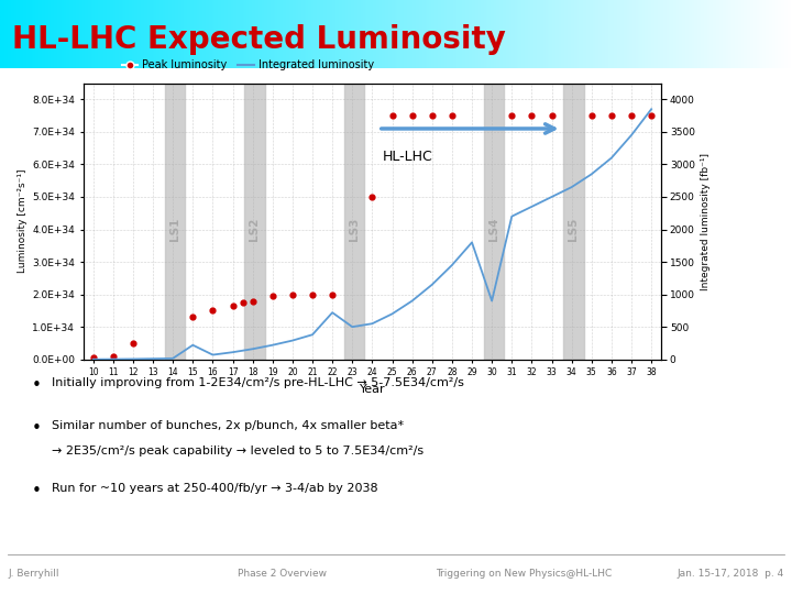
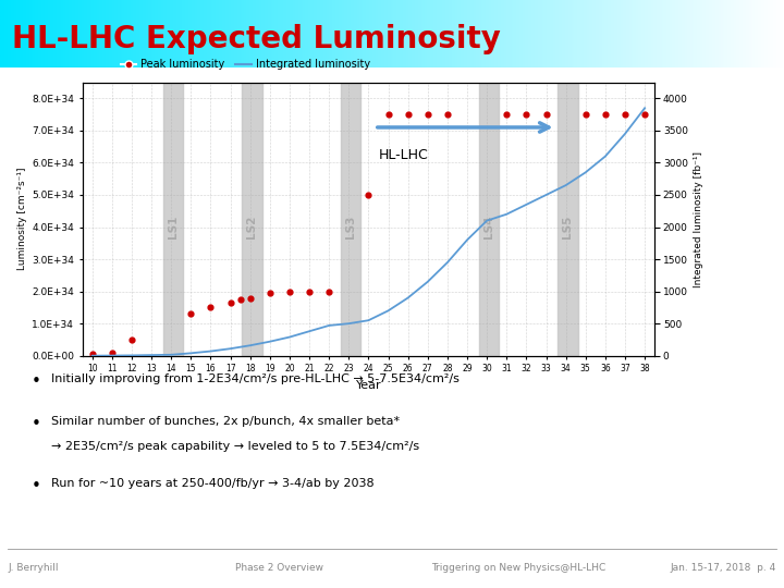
Integrated luminosity/15: 220 -> 40
Integrated luminosity/22: 720 -> 470
Integrated luminosity/30: 900 -> 2100
